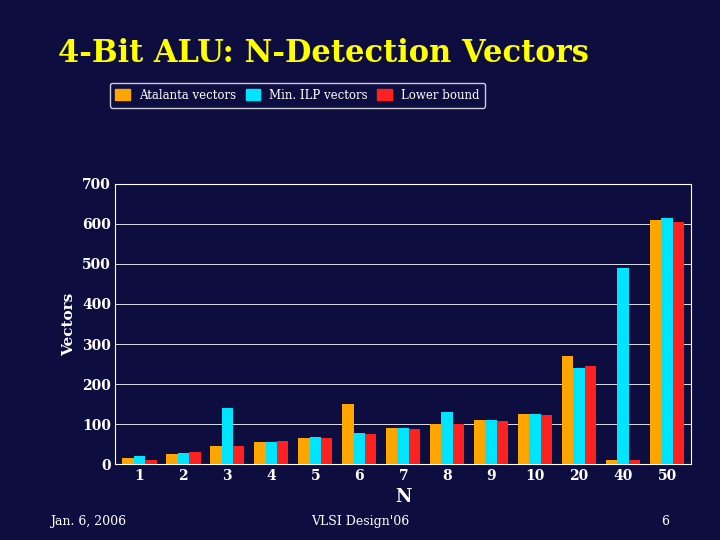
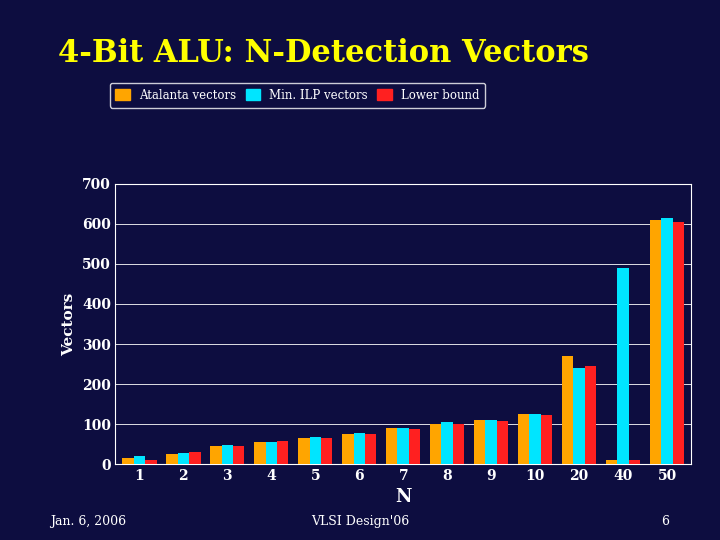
Min. ILP vectors/3: 140 -> 48
Atalanta vectors/6: 150 -> 75
Min. ILP vectors/8: 130 -> 105
